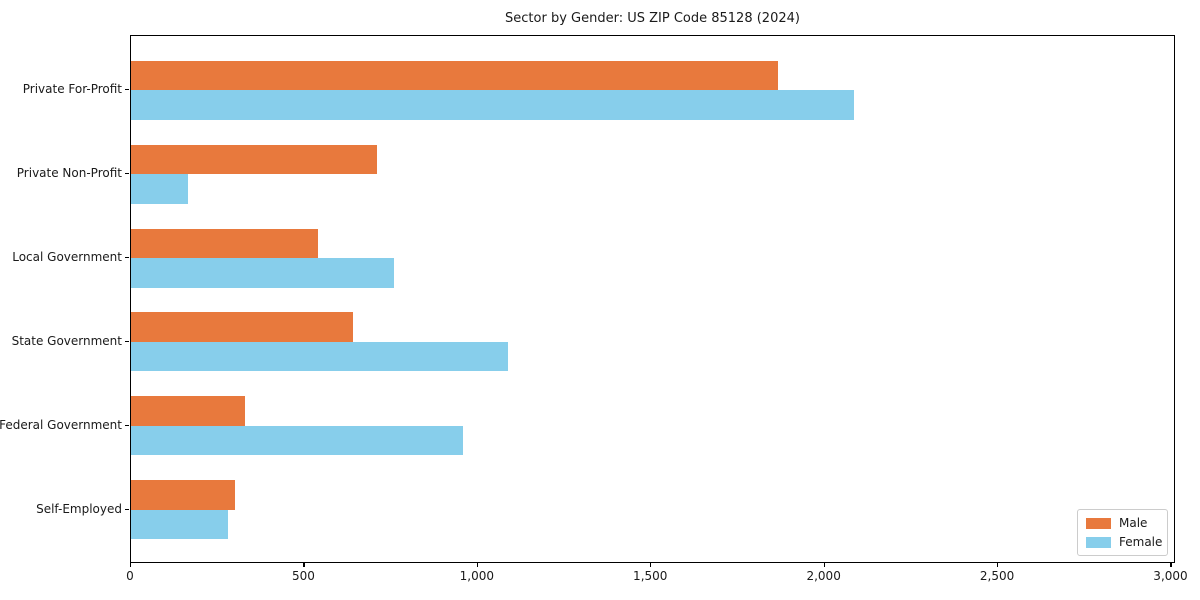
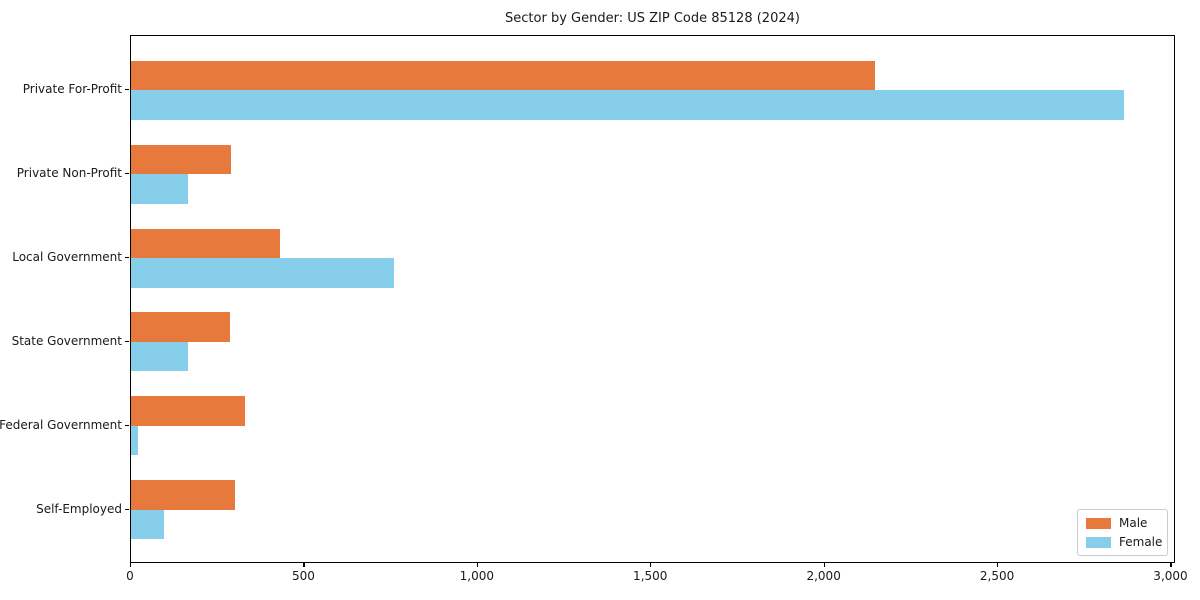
Male/Private For-Profit: 1870 -> 2150
Female/Private For-Profit: 2090 -> 2870
Male/Private Non-Profit: 710 -> 290
Male/Local Government: 540 -> 430
Male/State Government: 640 -> 280
Female/State Government: 1090 -> 160
Female/Federal Government: 960 -> 20
Female/Self-Employed: 280 -> 100
